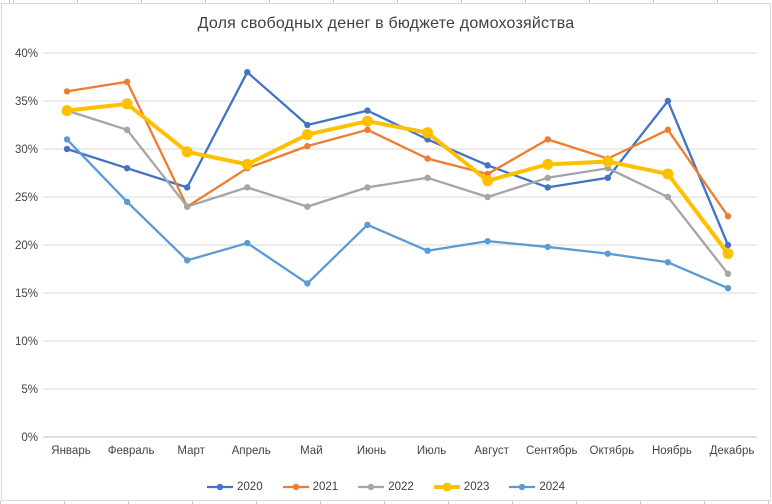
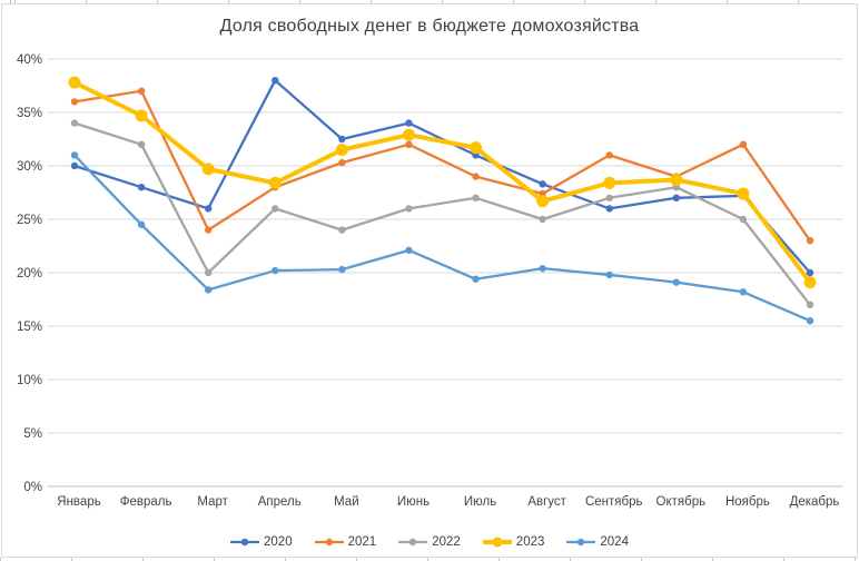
2023/Январь: 34% -> 38%
2022/Март: 24% -> 20%
2024/Май: 16% -> 20%
2020/Ноябрь: 35% -> 27%
